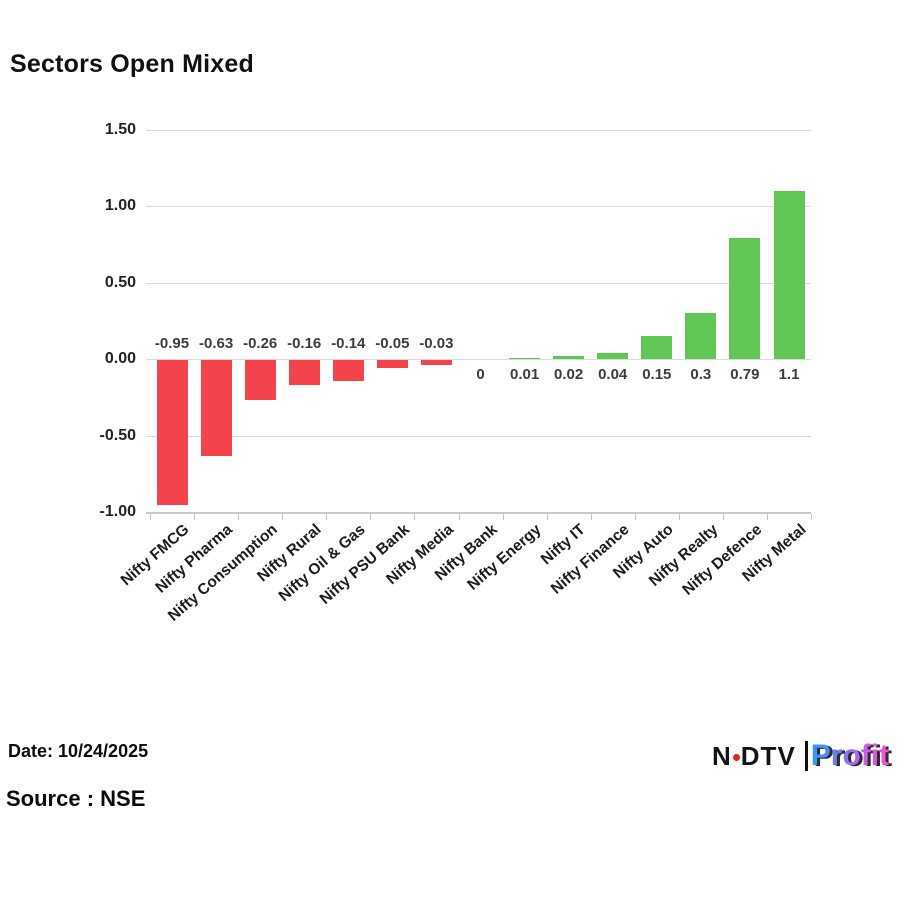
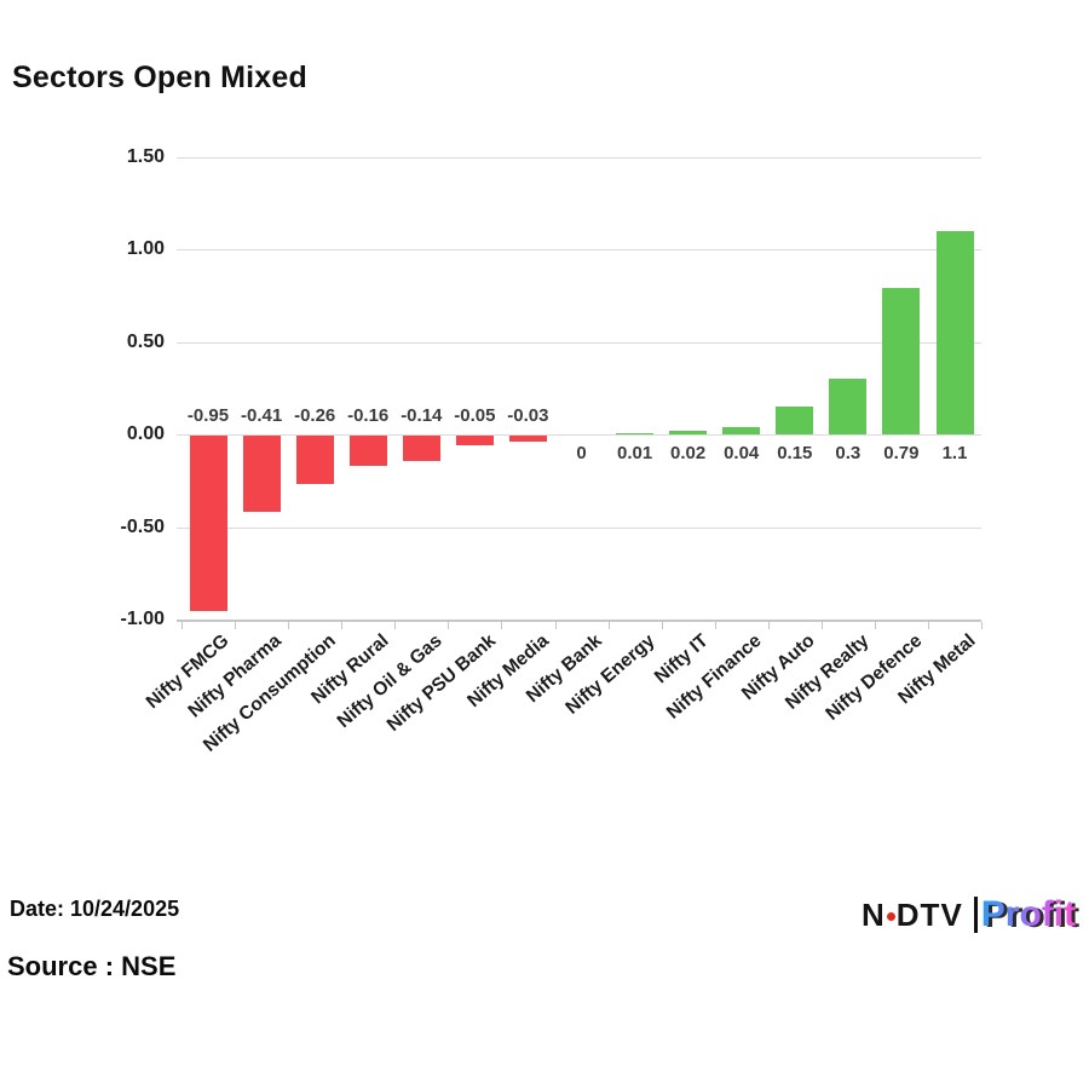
Nifty Pharma: -0.63 -> -0.41
